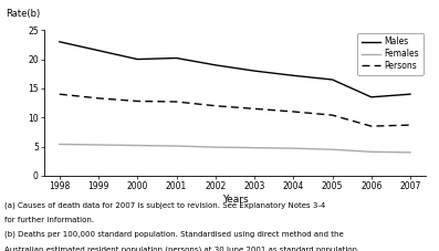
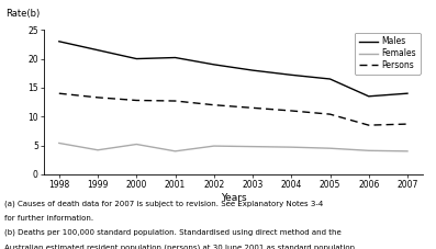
Females/1999: 5.3 -> 4.2
Females/2001: 5.1 -> 4.0
